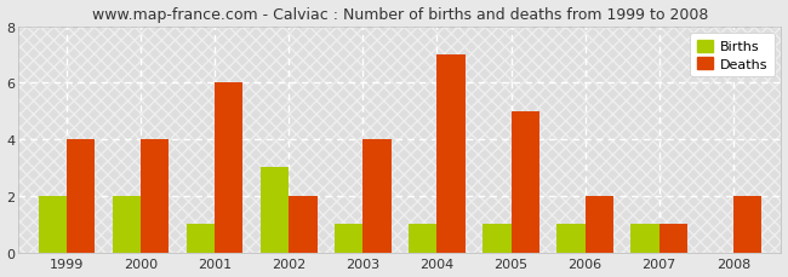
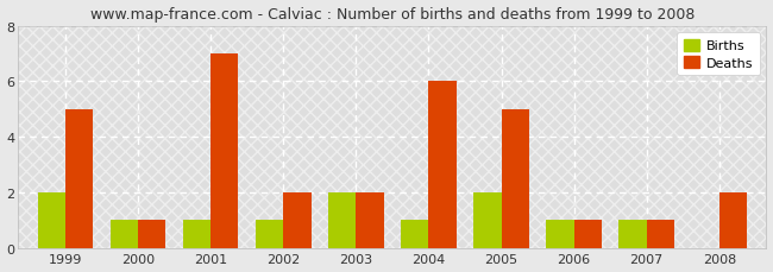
Deaths/1999: 4 -> 5
Births/2000: 2 -> 1
Deaths/2000: 4 -> 1
Deaths/2001: 6 -> 7
Births/2002: 3 -> 1
Births/2003: 1 -> 2
Deaths/2003: 4 -> 2
Deaths/2004: 7 -> 6
Births/2005: 1 -> 2
Deaths/2006: 2 -> 1
